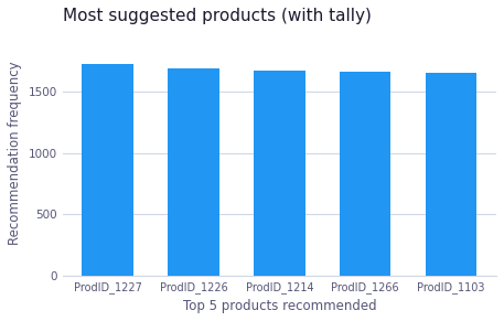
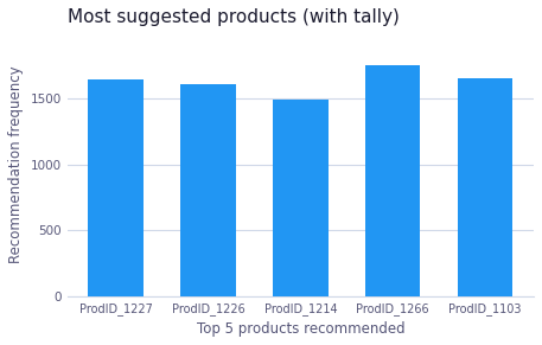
ProdID_1227: 1720 -> 1640
ProdID_1226: 1690 -> 1610
ProdID_1214: 1670 -> 1490
ProdID_1266: 1660 -> 1750
